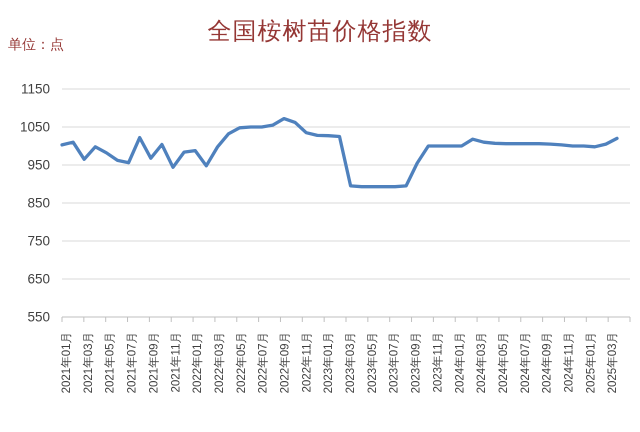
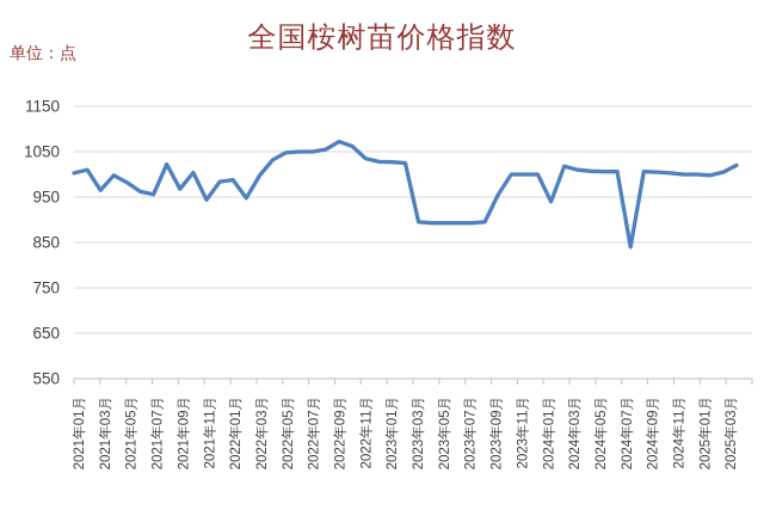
2024年01月: 1000 -> 940
2024年07月: 1010 -> 840
